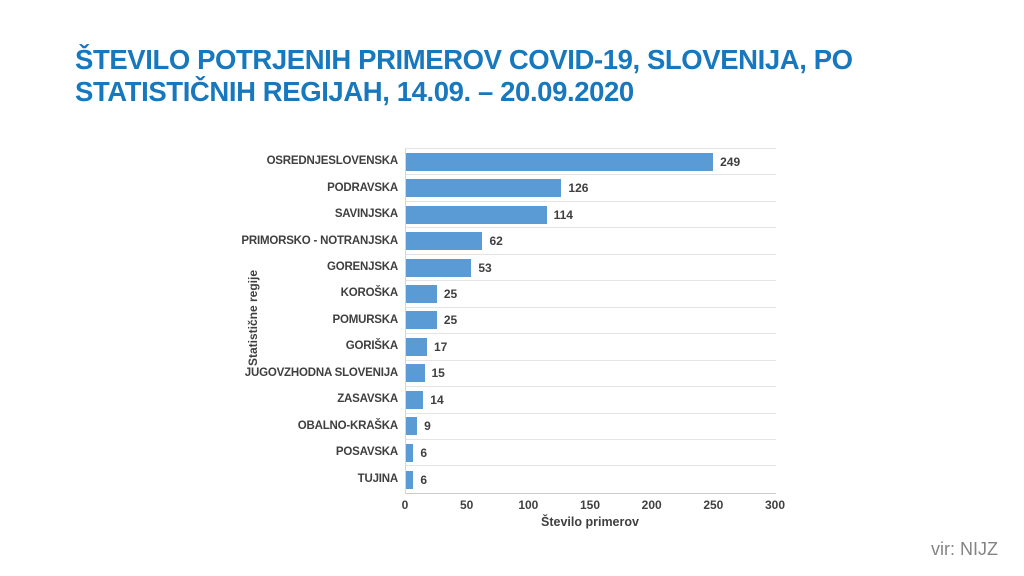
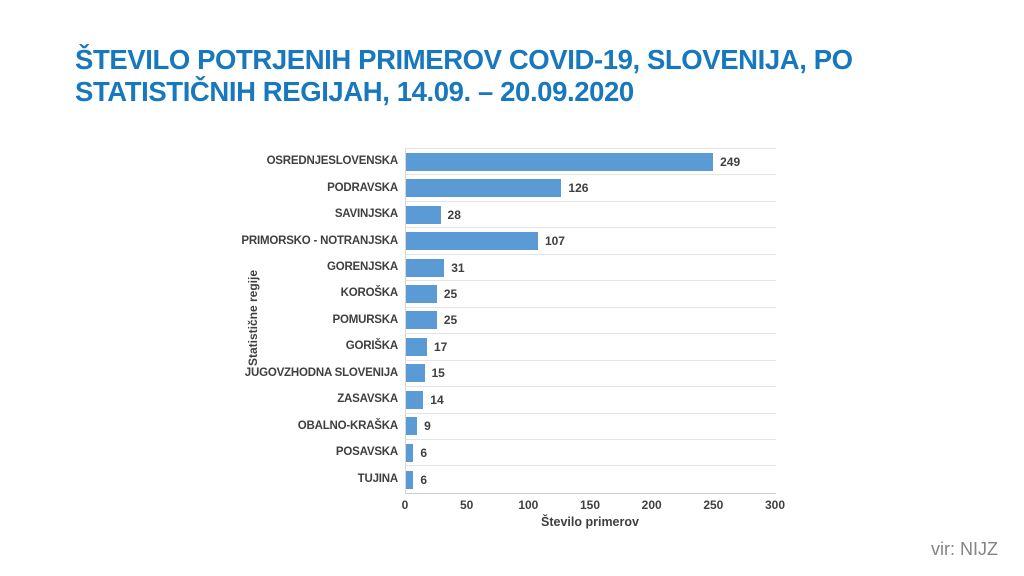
SAVINJSKA: 114 -> 28
PRIMORSKO - NOTRANJSKA: 62 -> 107
GORENJSKA: 53 -> 31
